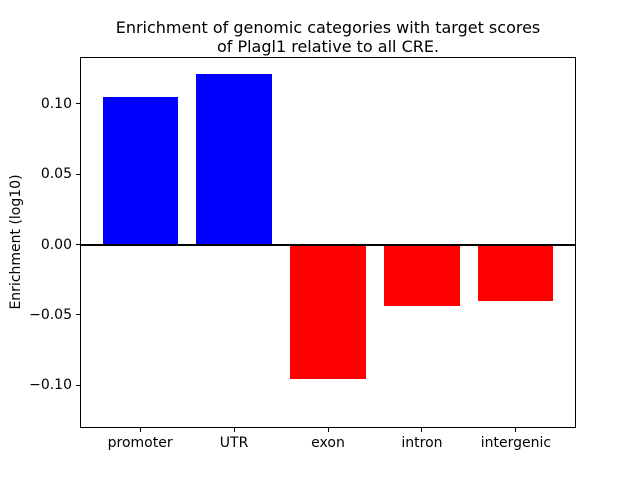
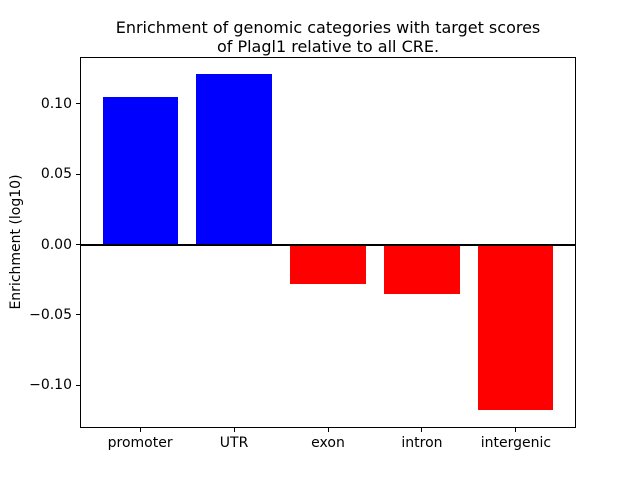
exon: -0.096 -> -0.028
intron: -0.044 -> -0.035
intergenic: -0.040 -> -0.118
